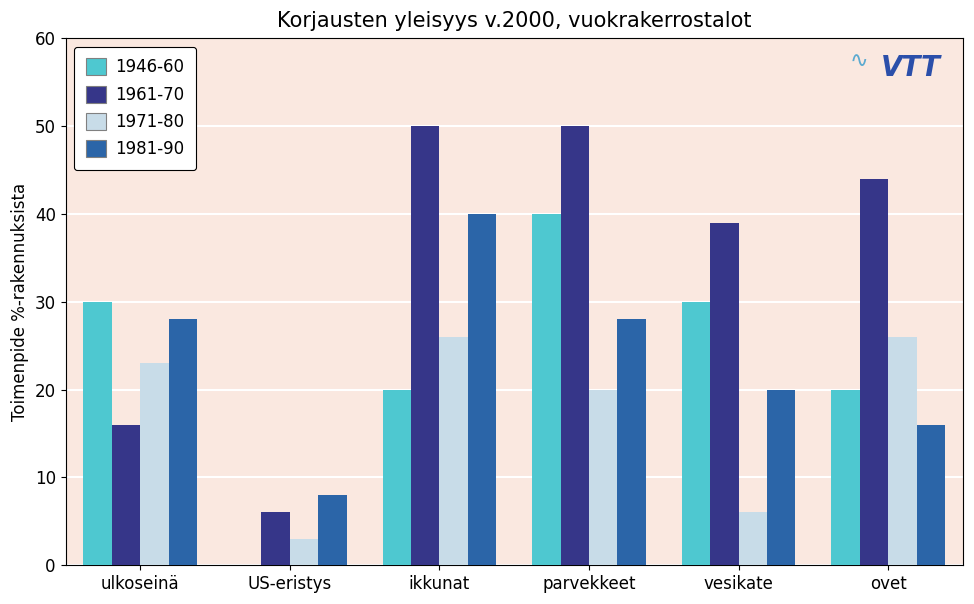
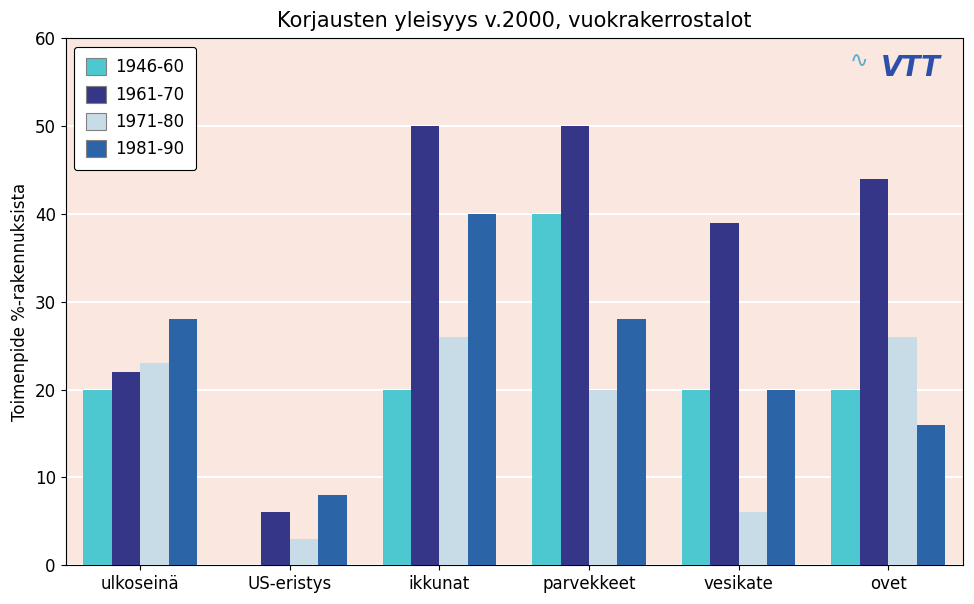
1946-60/ulkoseinä: 30 -> 20
1961-70/ulkoseinä: 16 -> 22
1946-60/vesikate: 30 -> 20
